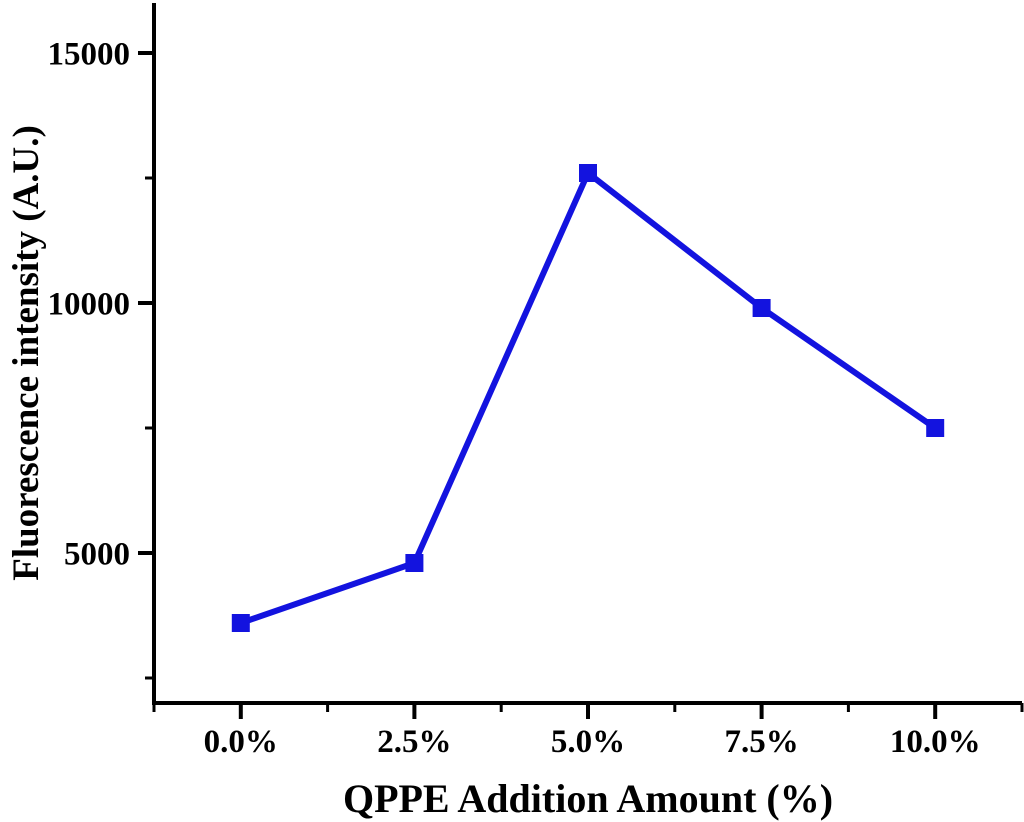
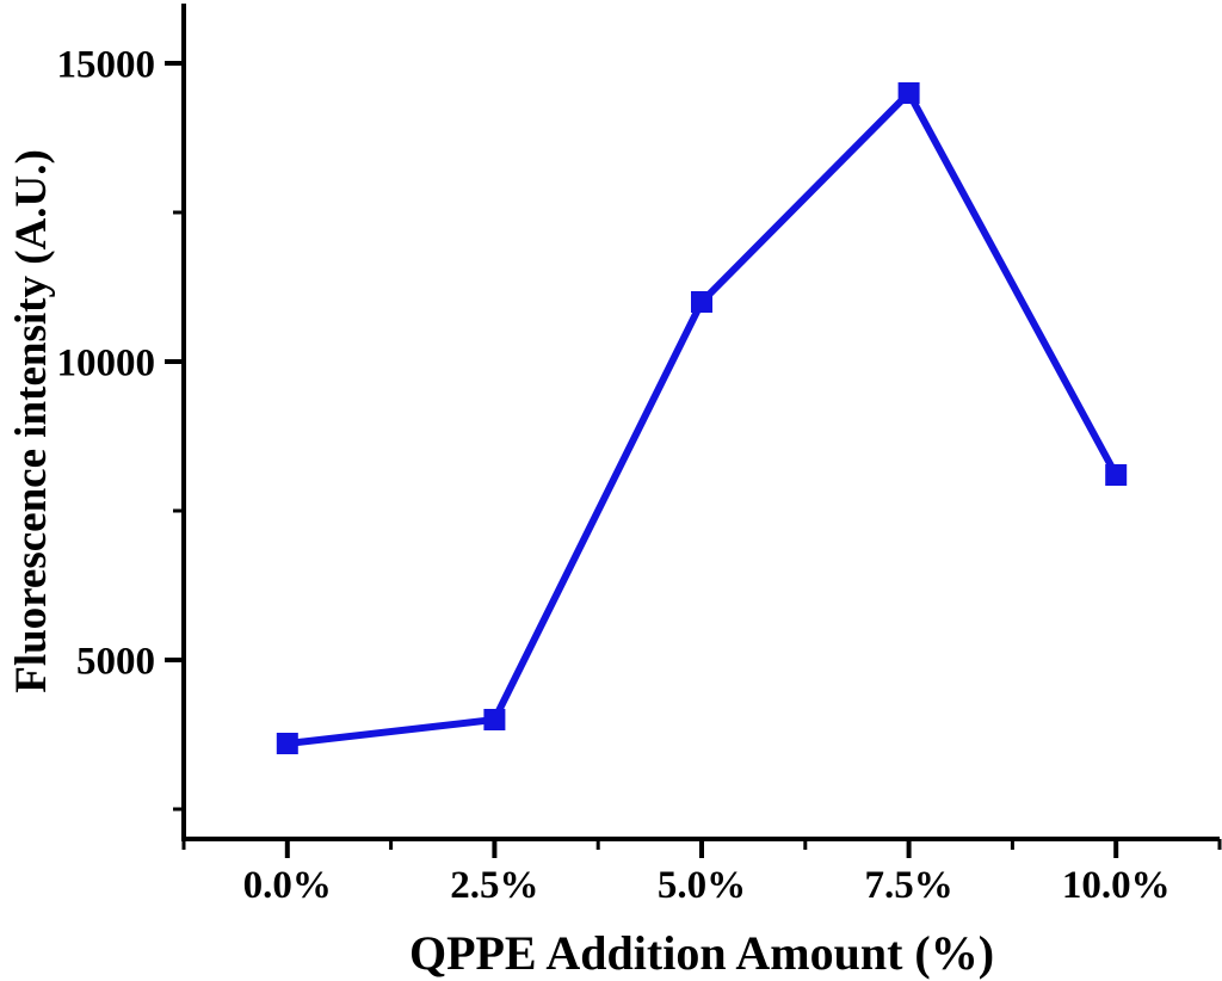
2.5%: 4800 -> 4000
5.0%: 12600 -> 11000
7.5%: 9900 -> 14500
10.0%: 7500 -> 8100
